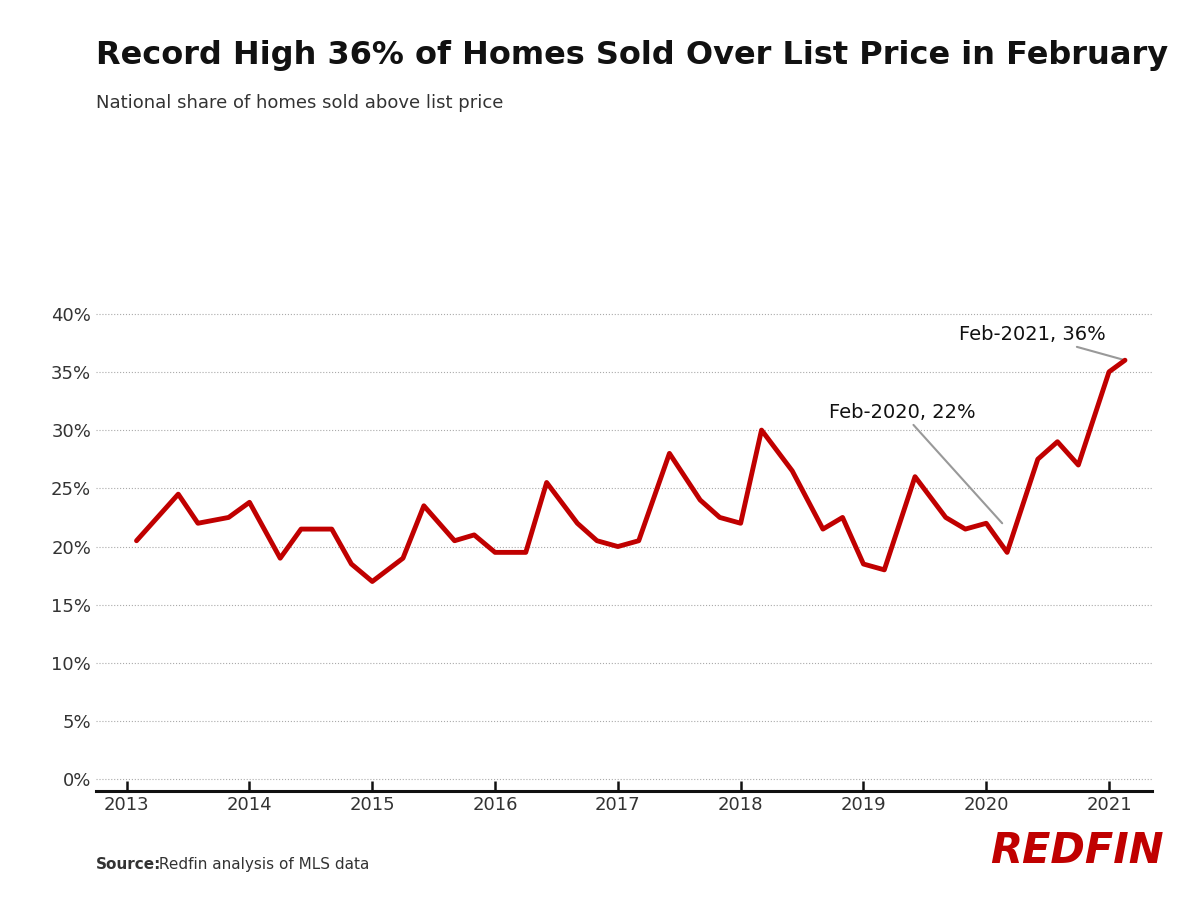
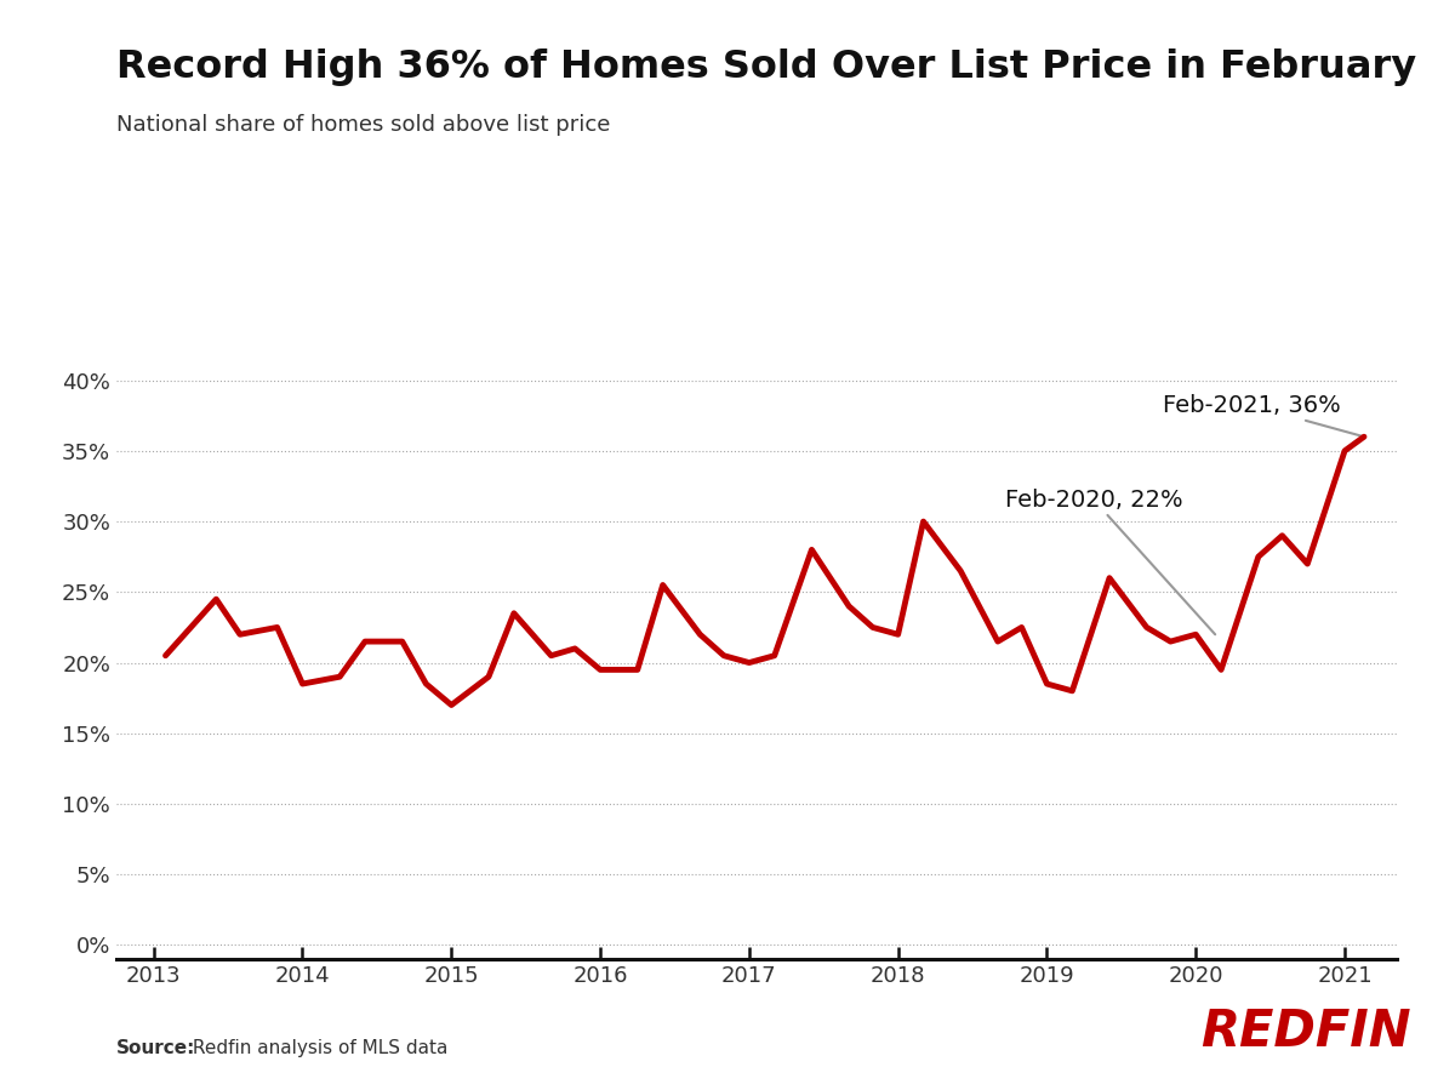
2014: 23.8% -> 18.5%
